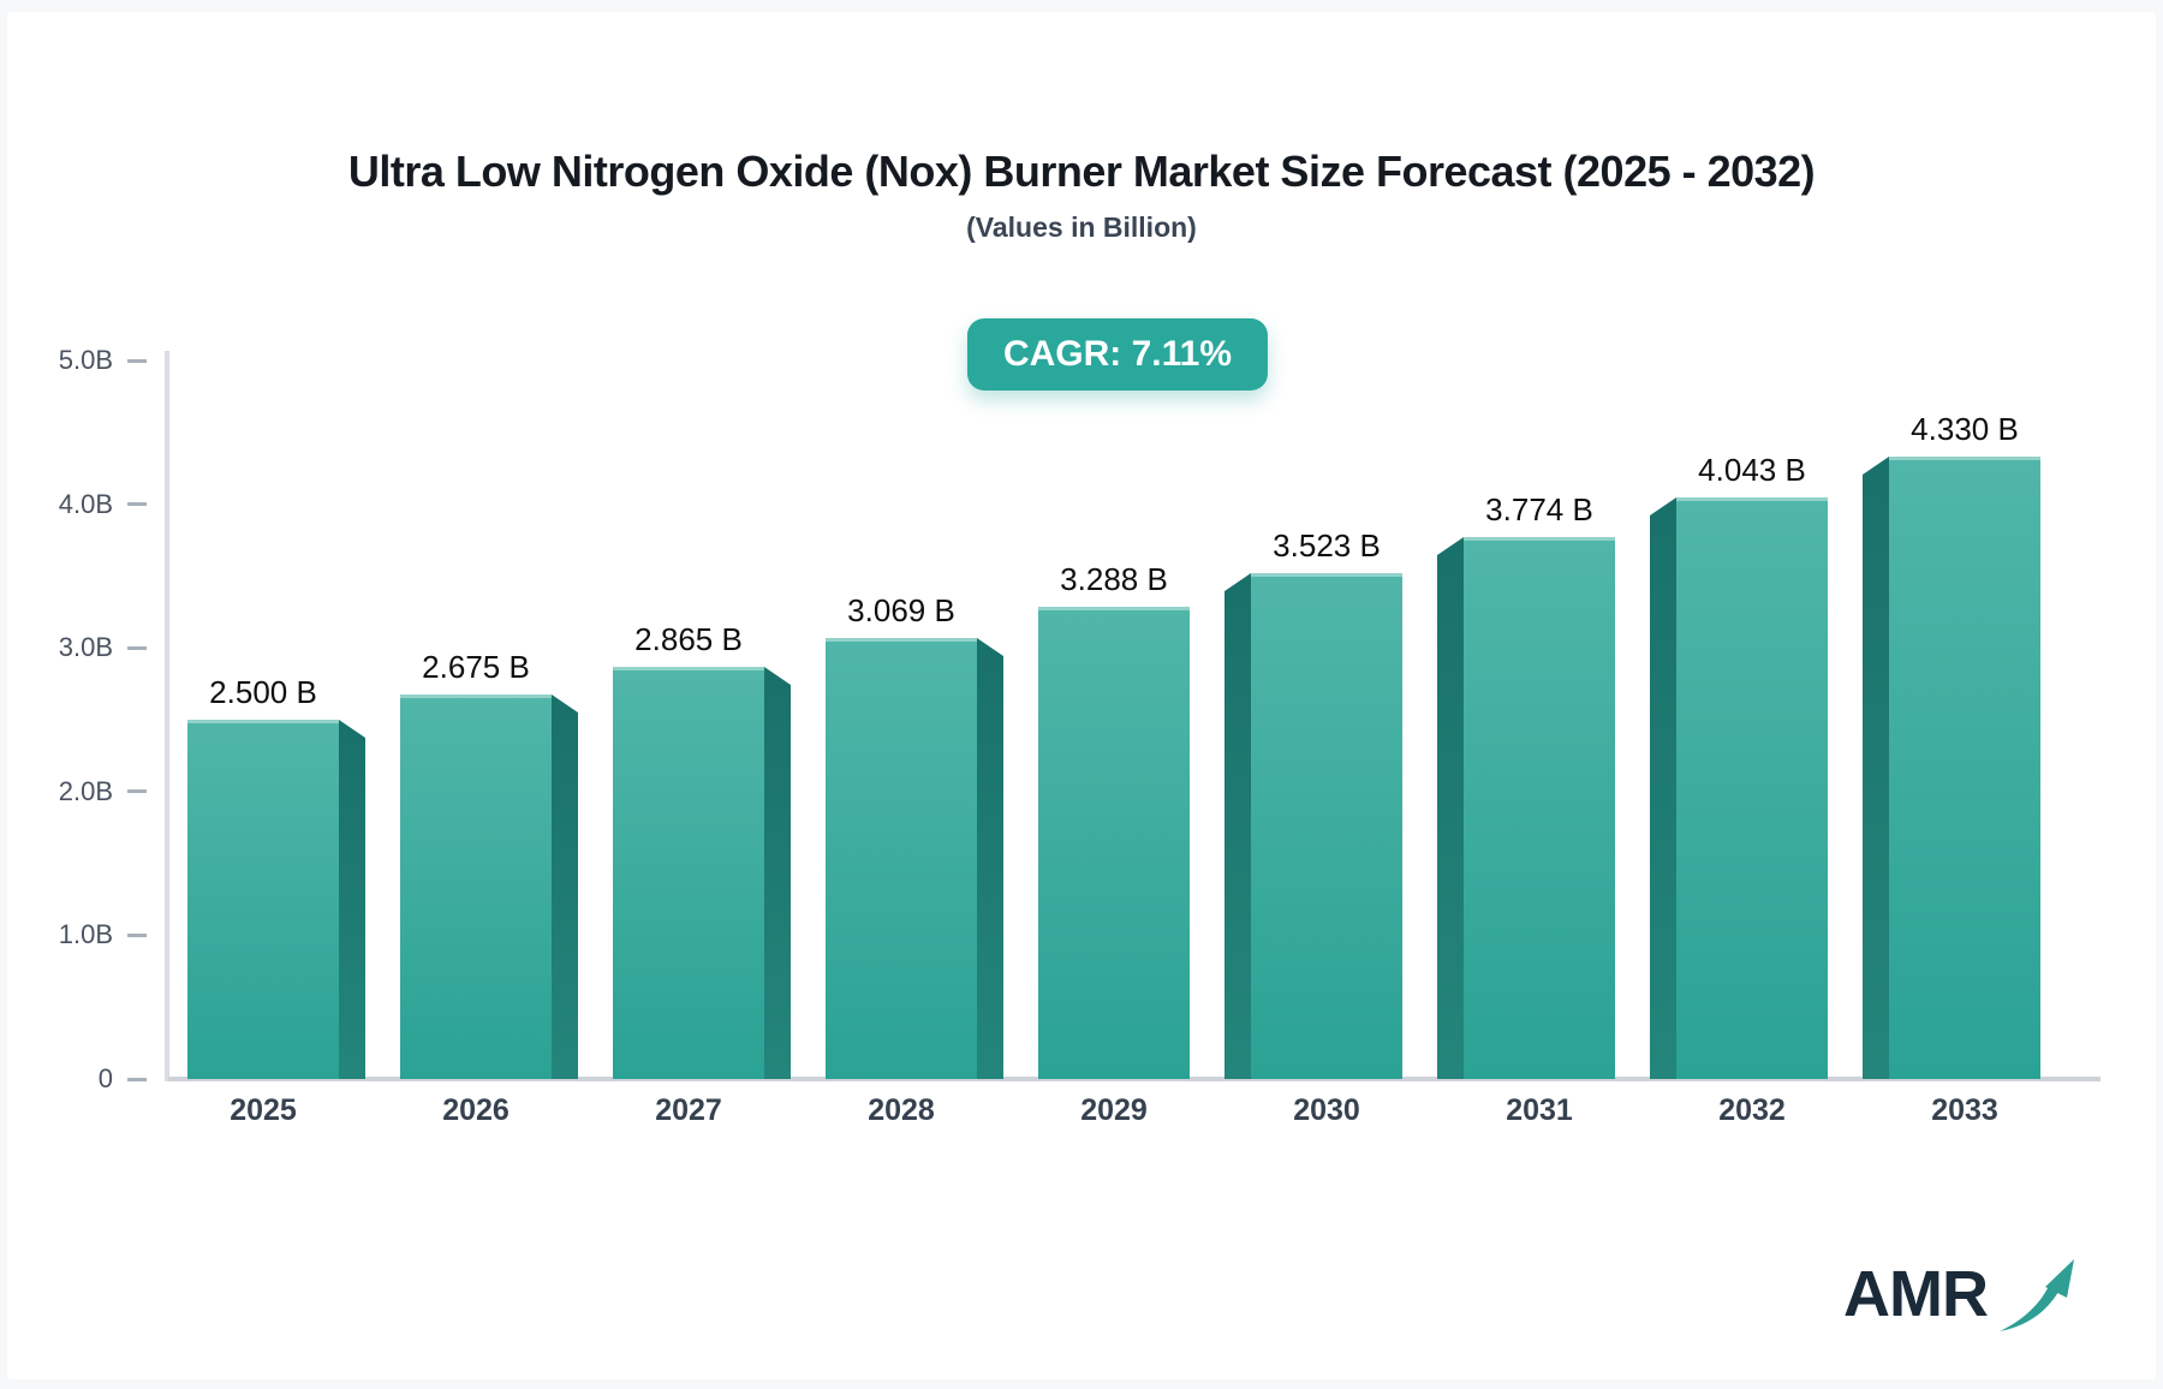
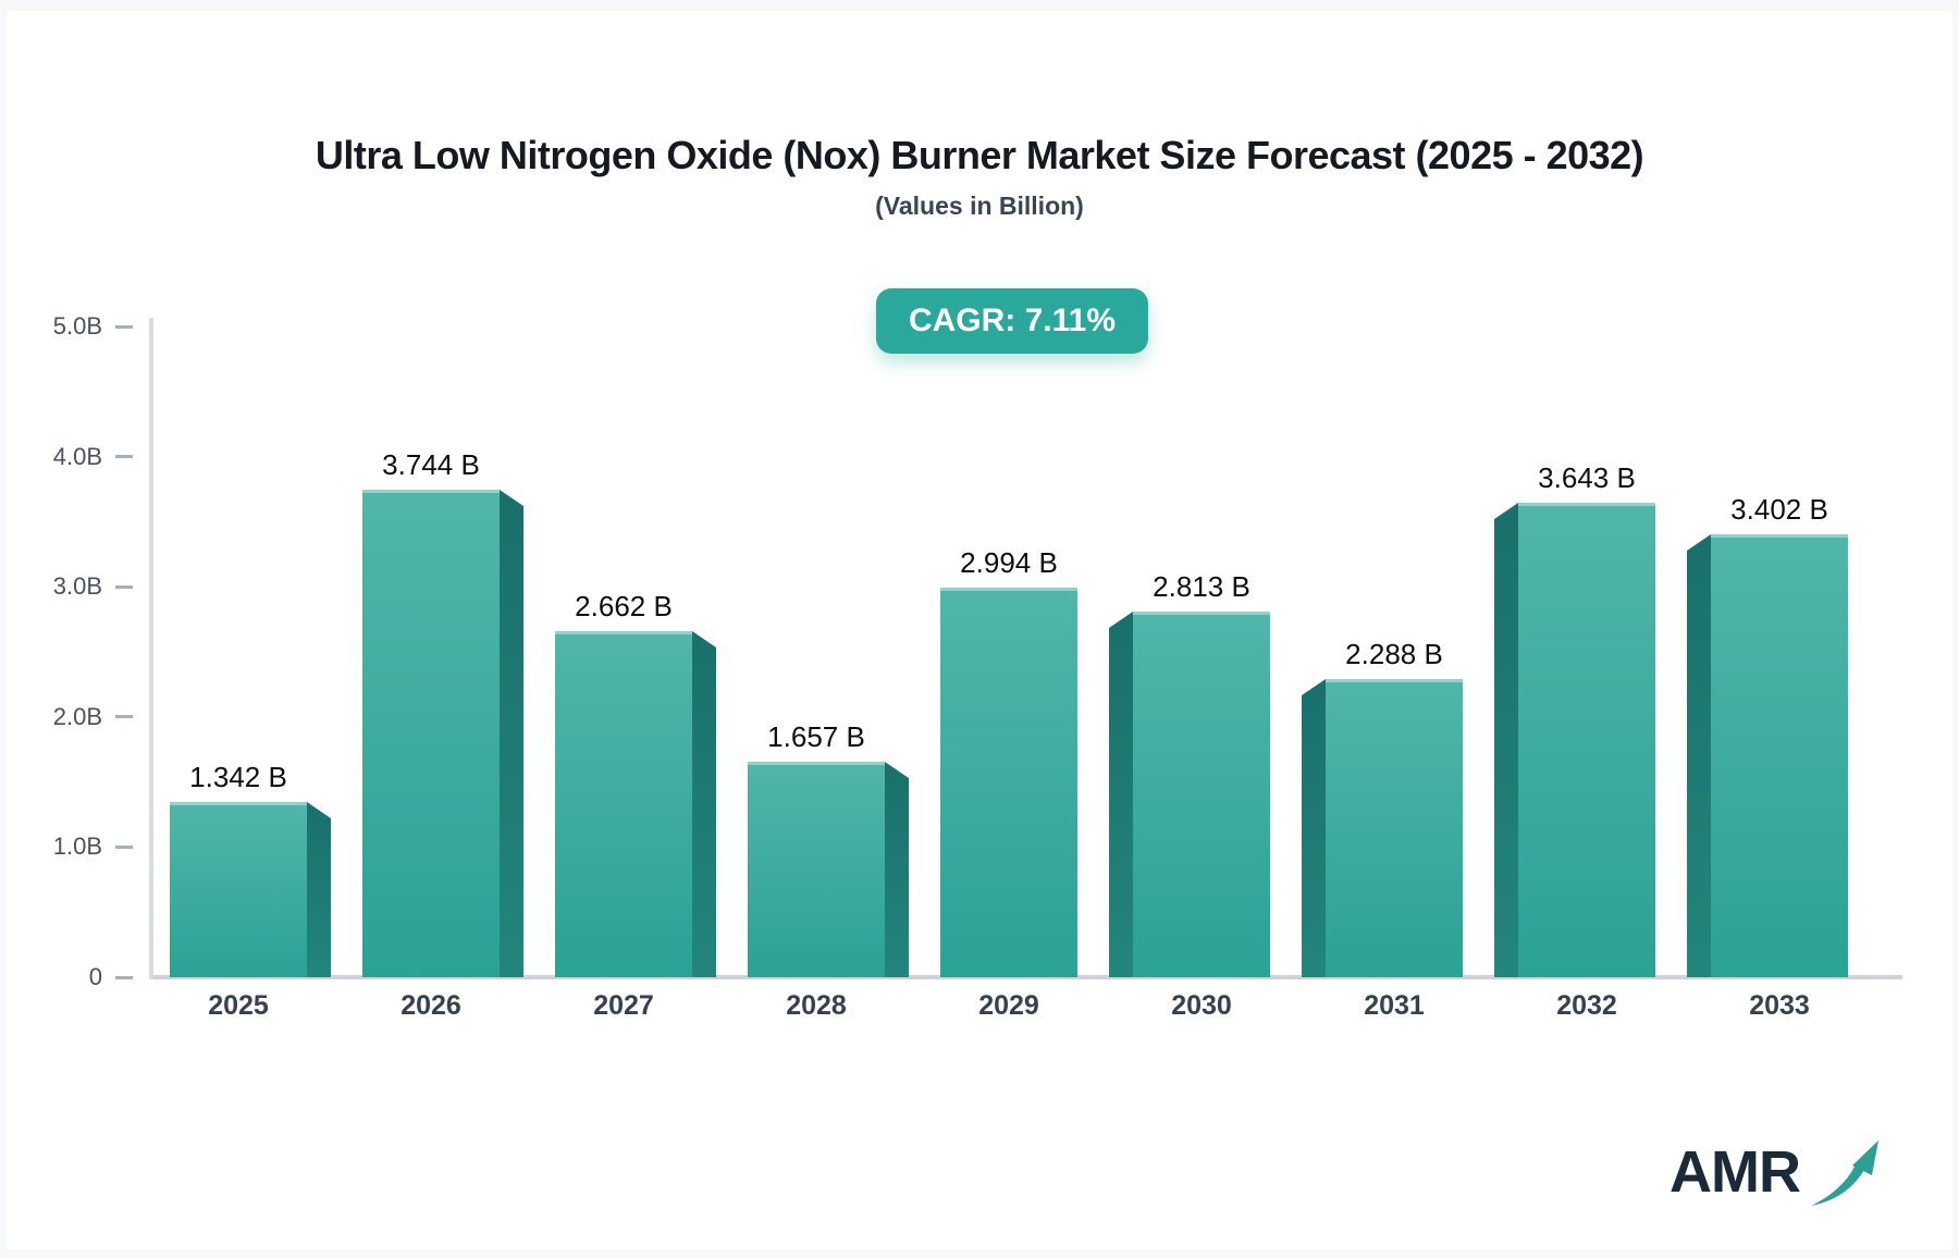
2025: 2.500 -> 1.342
2026: 2.675 -> 3.744
2027: 2.865 -> 2.662
2028: 3.069 -> 1.657
2029: 3.288 -> 2.994
2030: 3.523 -> 2.813
2031: 3.774 -> 2.288
2032: 4.043 -> 3.643
2033: 4.330 -> 3.402
